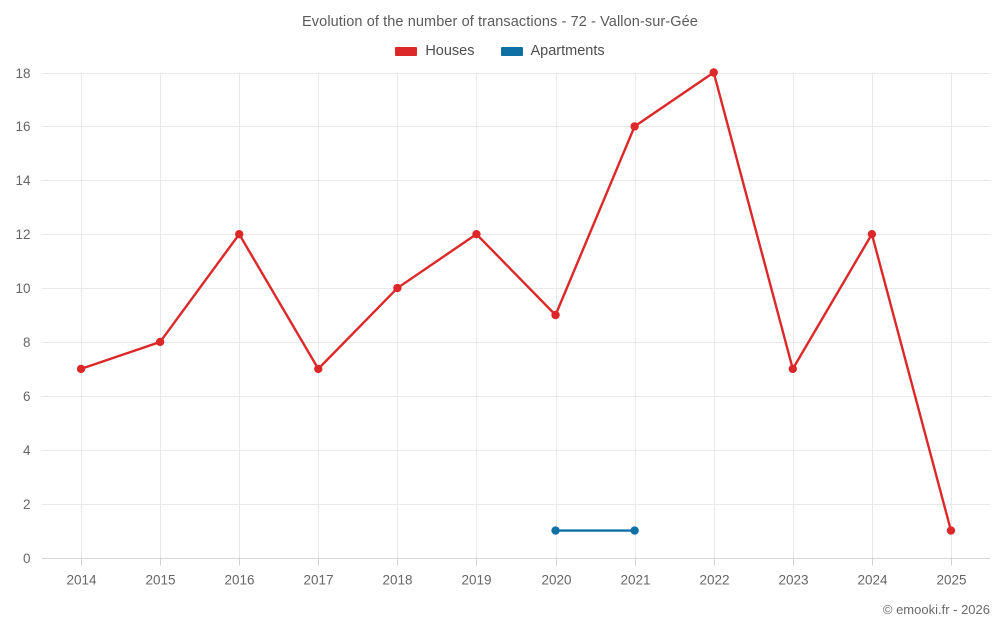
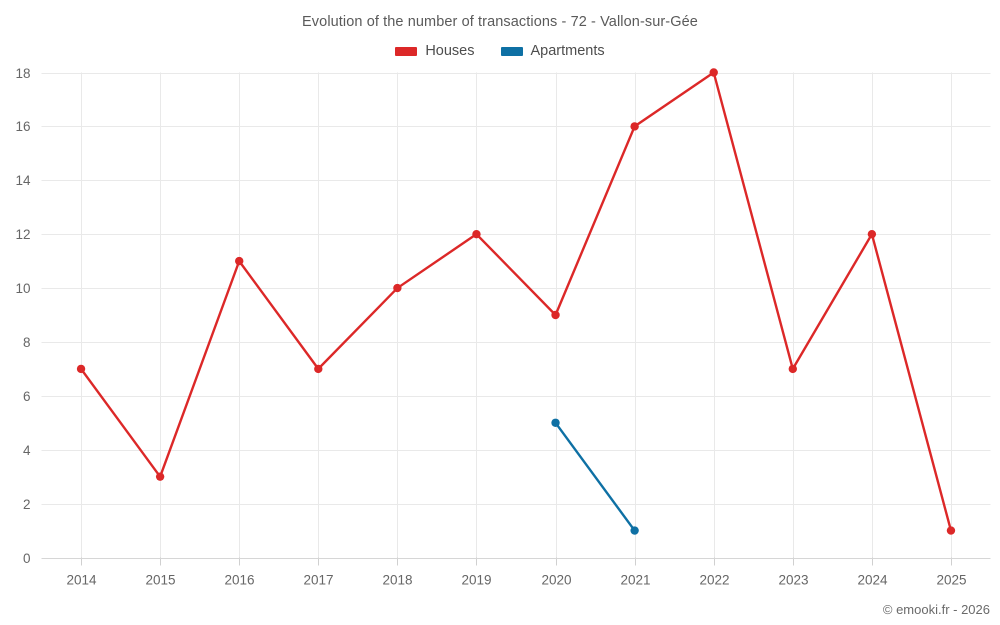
Houses/2015: 8 -> 3
Houses/2016: 12 -> 11
Apartments/2020: 1 -> 5
